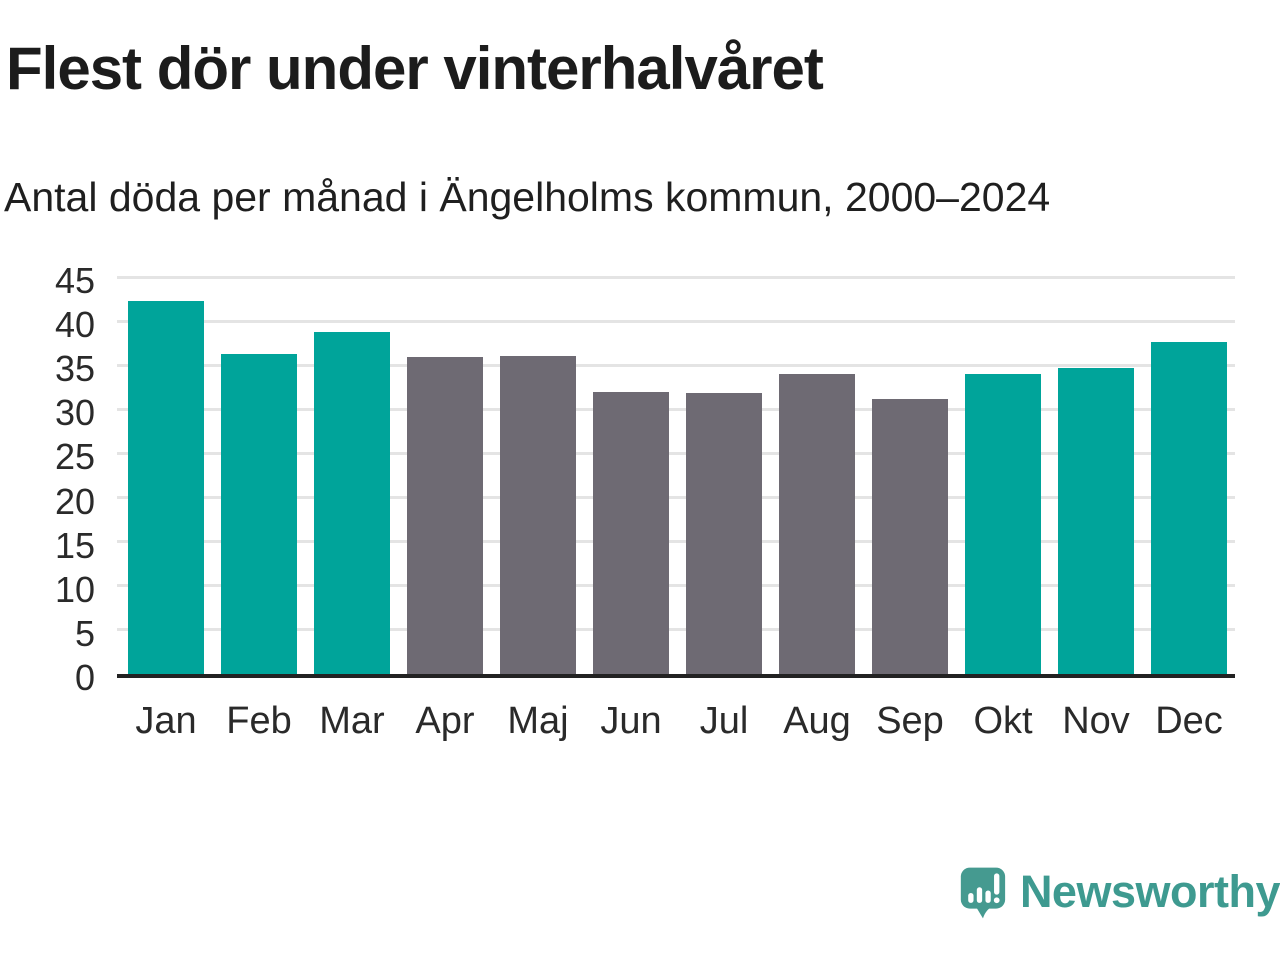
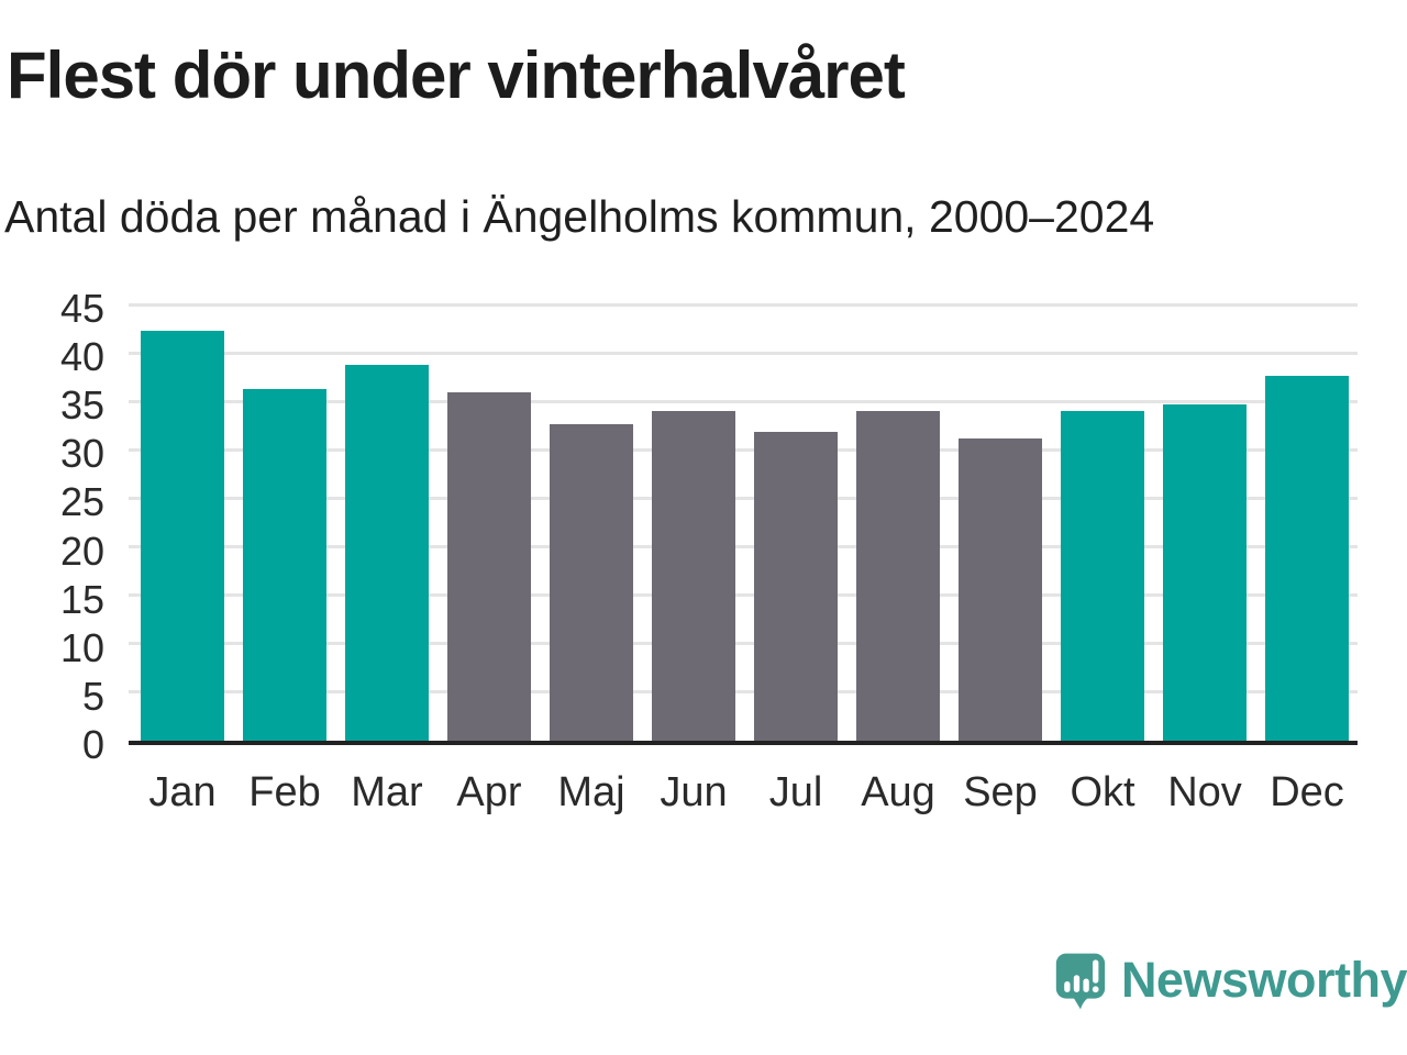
Maj: 36 -> 33
Jun: 32 -> 34
